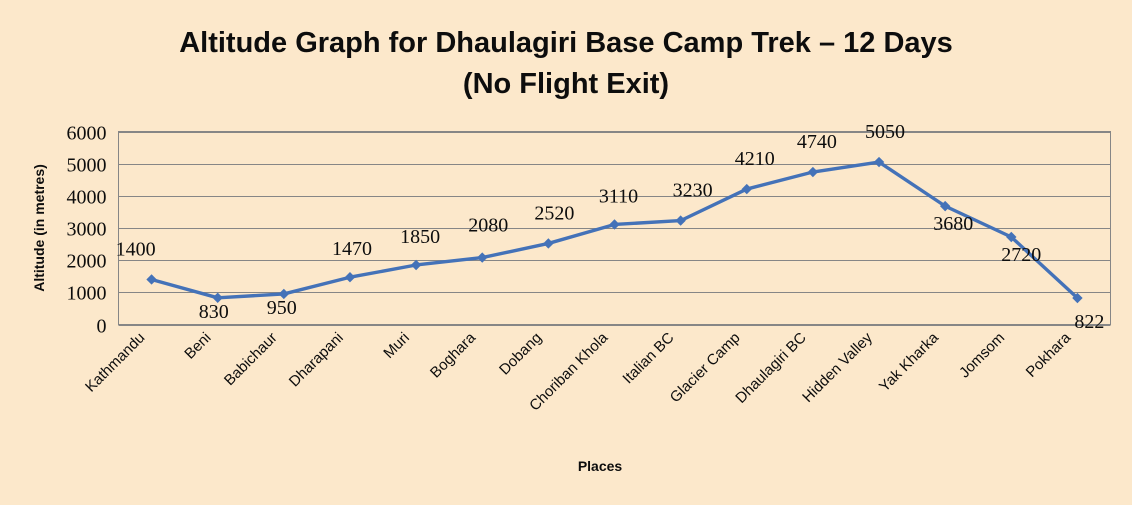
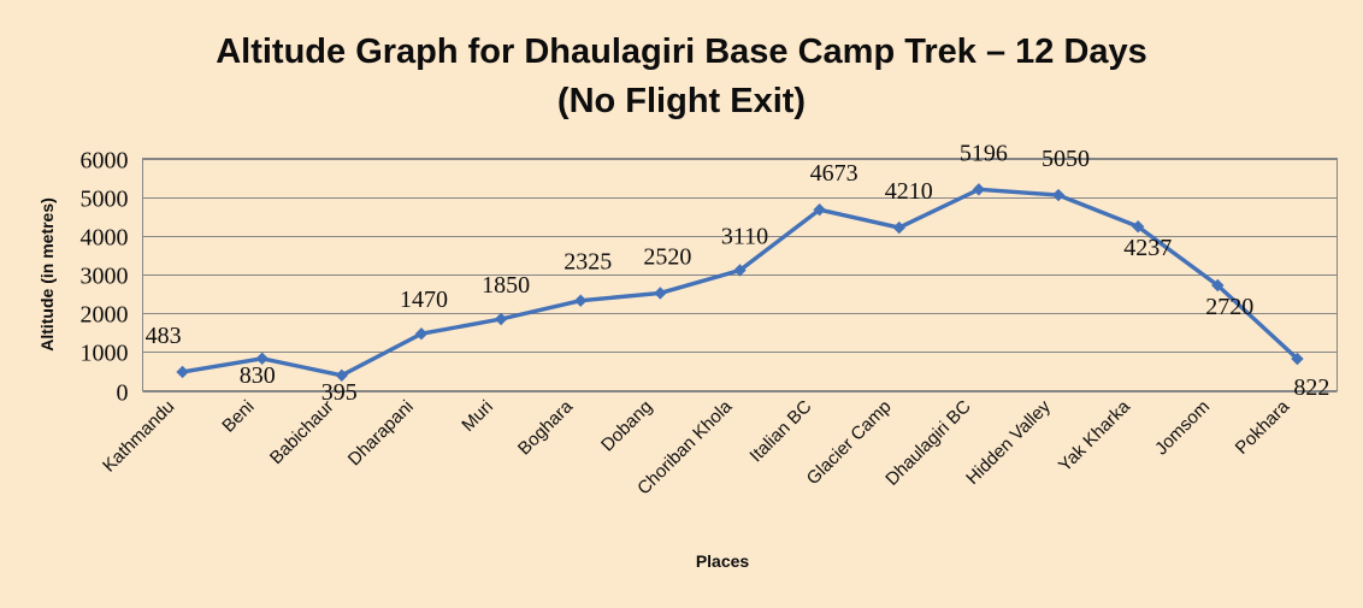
Kathmandu: 1400 -> 483
Babichaur: 950 -> 395
Boghara: 2080 -> 2325
Italian BC: 3230 -> 4673
Dhaulagiri BC: 4740 -> 5196
Yak Kharka: 3680 -> 4237
